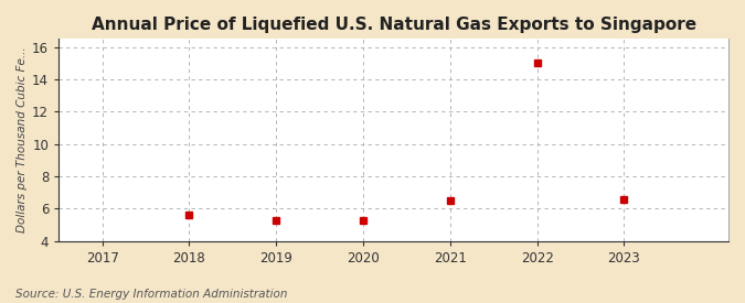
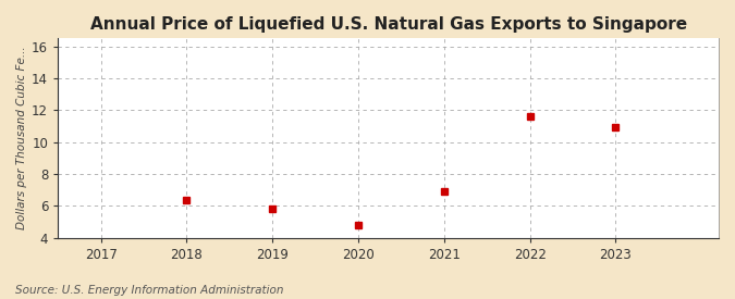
2018: 5.6 -> 6.4
2019: 5.3 -> 5.8
2020: 5.3 -> 4.8
2021: 6.5 -> 6.9
2022: 15.0 -> 11.6
2023: 6.6 -> 10.9
